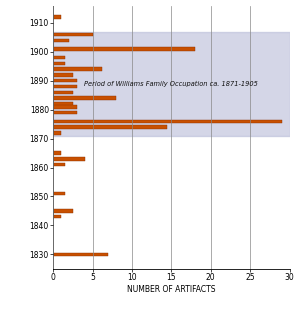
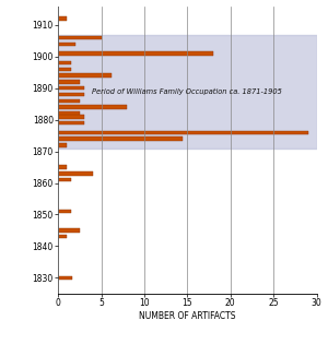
1830: 7.0 -> 1.6
